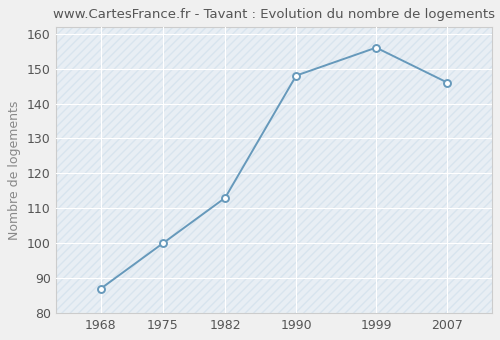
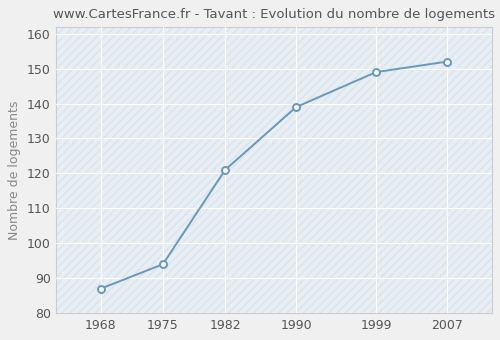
1975: 100 -> 94
1982: 113 -> 121
1990: 148 -> 139
1999: 156 -> 149
2007: 146 -> 152
